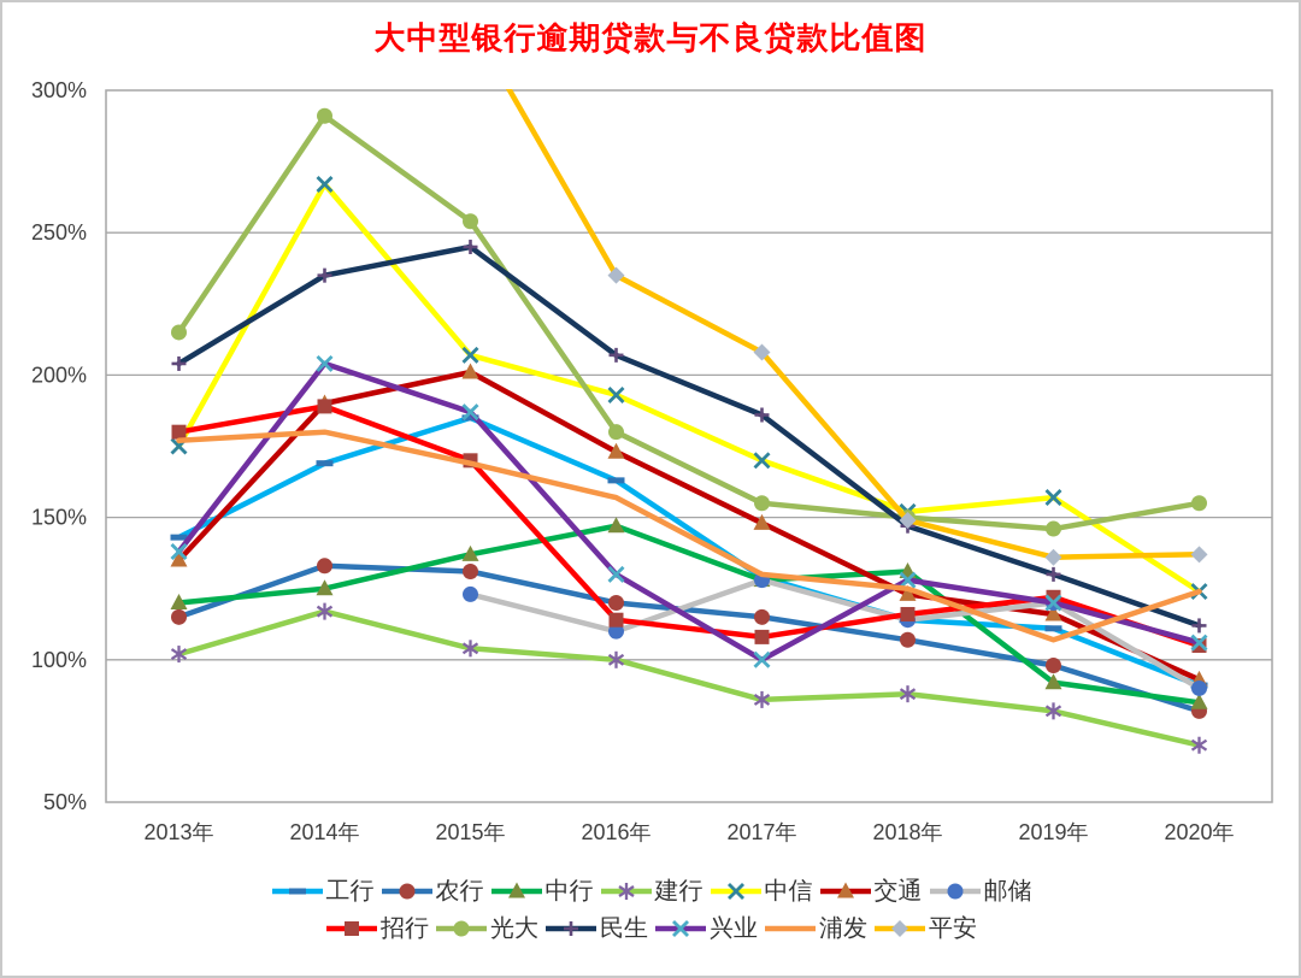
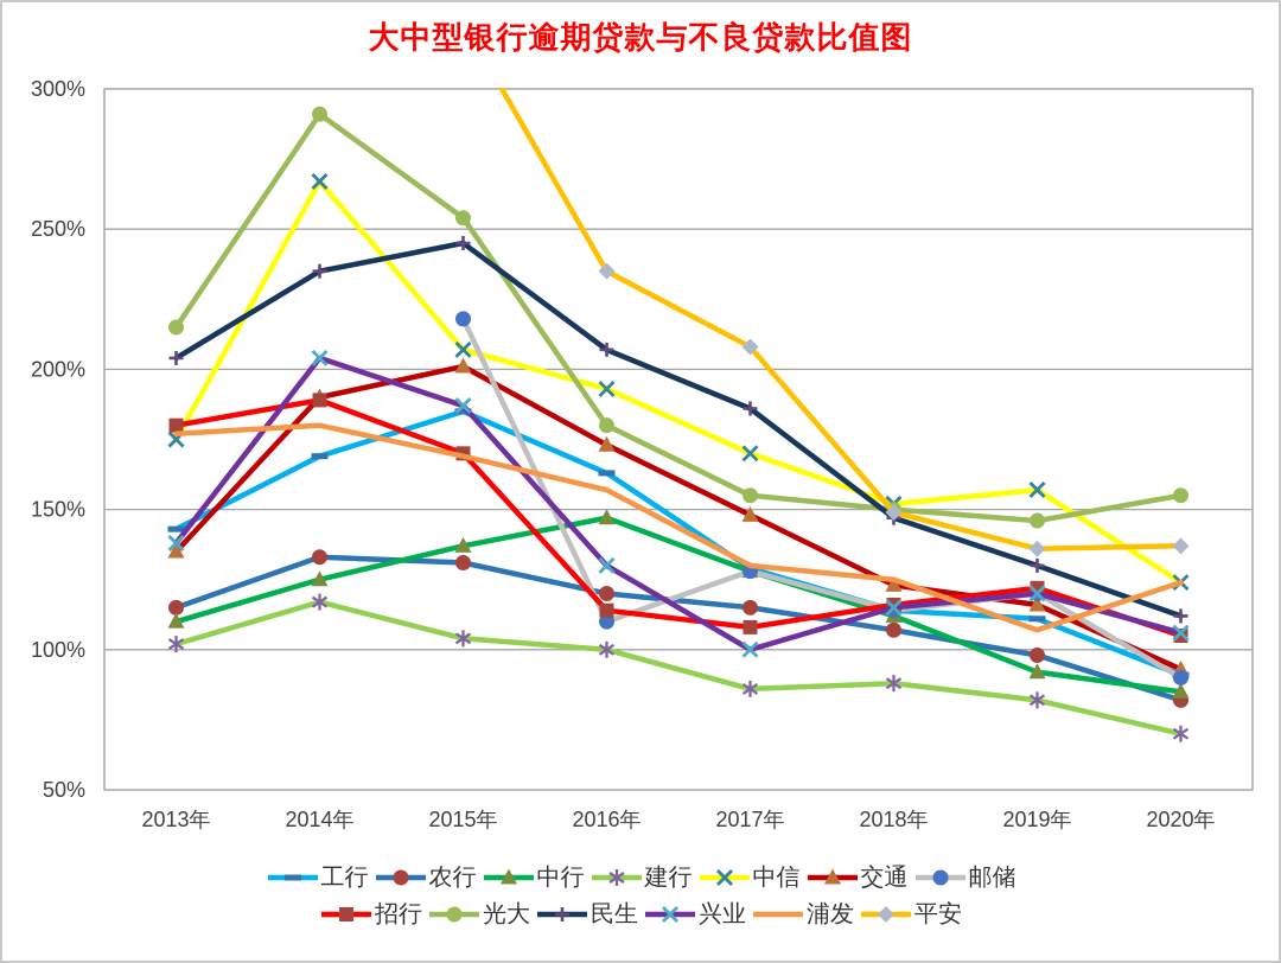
中行/2013年: 120% -> 110%
邮储/2015年: 123% -> 218%
中行/2018年: 131% -> 112%
兴业/2018年: 128% -> 115%
